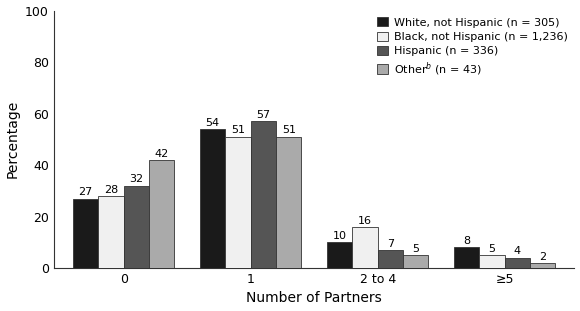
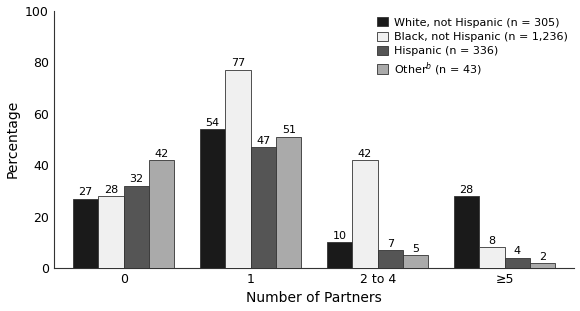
Black, not Hispanic (n = 1,236)/1: 51 -> 77
Hispanic (n = 336)/1: 57 -> 47
Black, not Hispanic (n = 1,236)/2 to 4: 16 -> 42
White, not Hispanic (n = 305)/≥5: 8 -> 28
Black, not Hispanic (n = 1,236)/≥5: 5 -> 8
